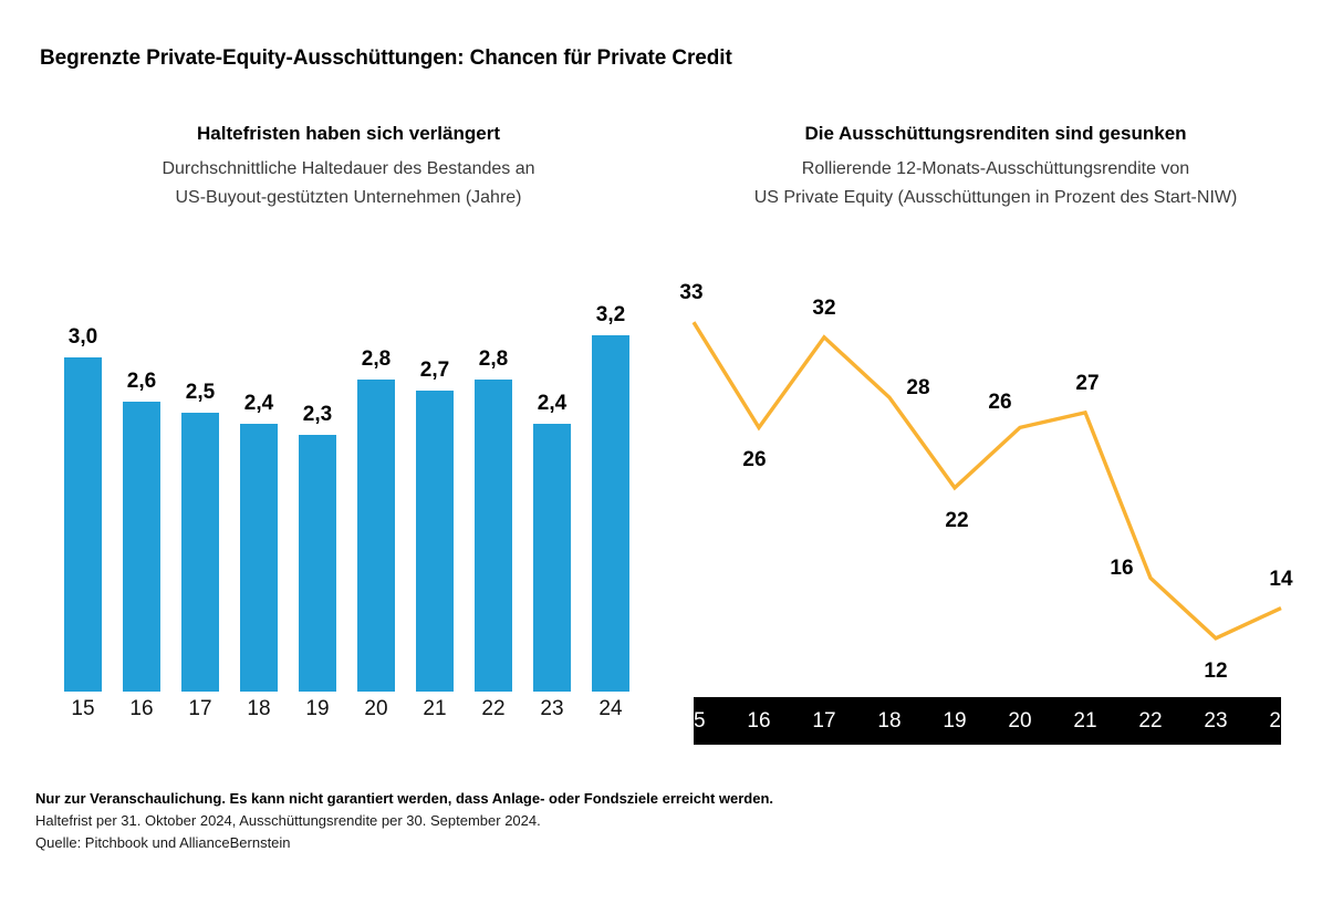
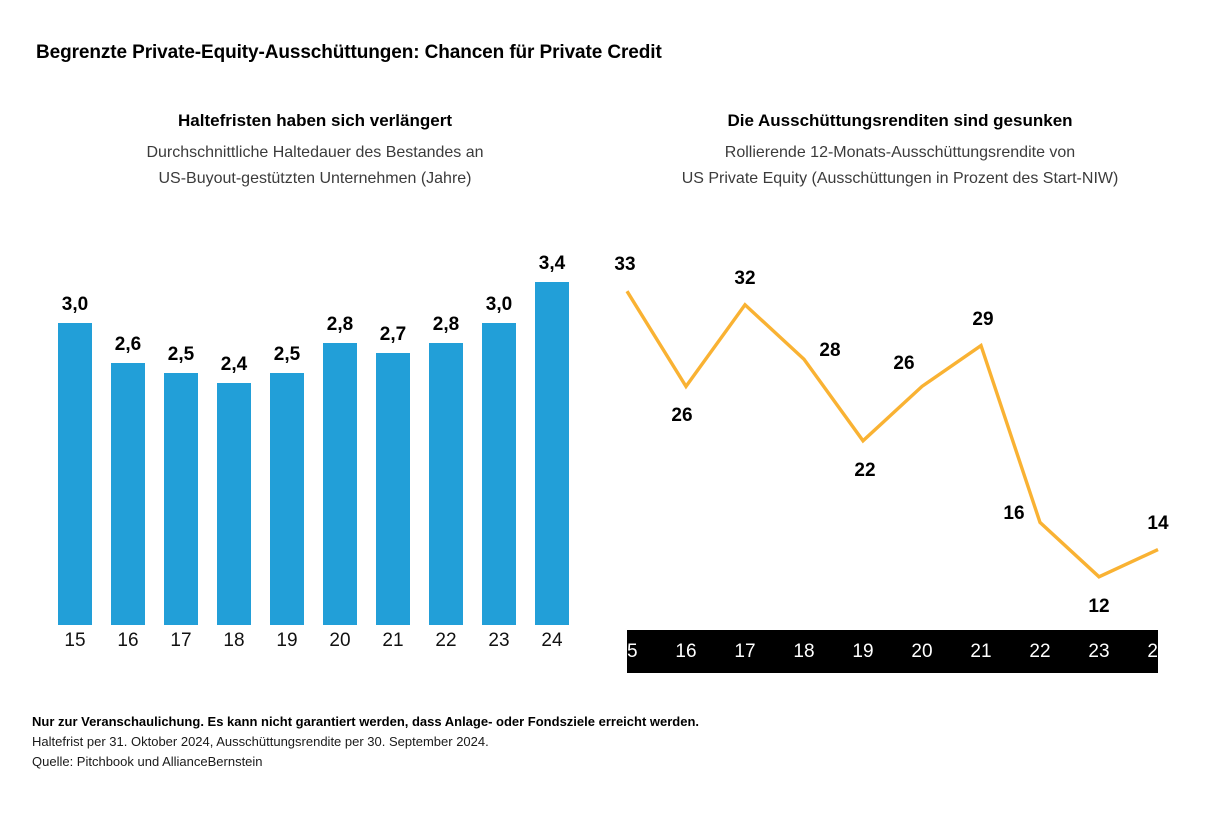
Haltefristen haben sich verlängert/19: 2,3 -> 2,5
Haltefristen haben sich verlängert/23: 2,4 -> 3,0
Haltefristen haben sich verlängert/24: 3,2 -> 3,4
Die Ausschüttungsrenditen sind gesunken/21: 27 -> 29
